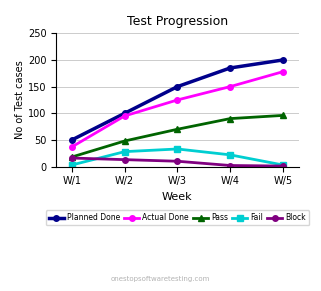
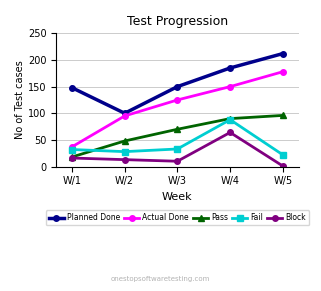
Planned Done/W/1: 50 -> 148
Fail/W/1: 3 -> 32
Fail/W/4: 22 -> 88
Block/W/4: 2 -> 64
Planned Done/W/5: 200 -> 212
Fail/W/5: 3 -> 22
